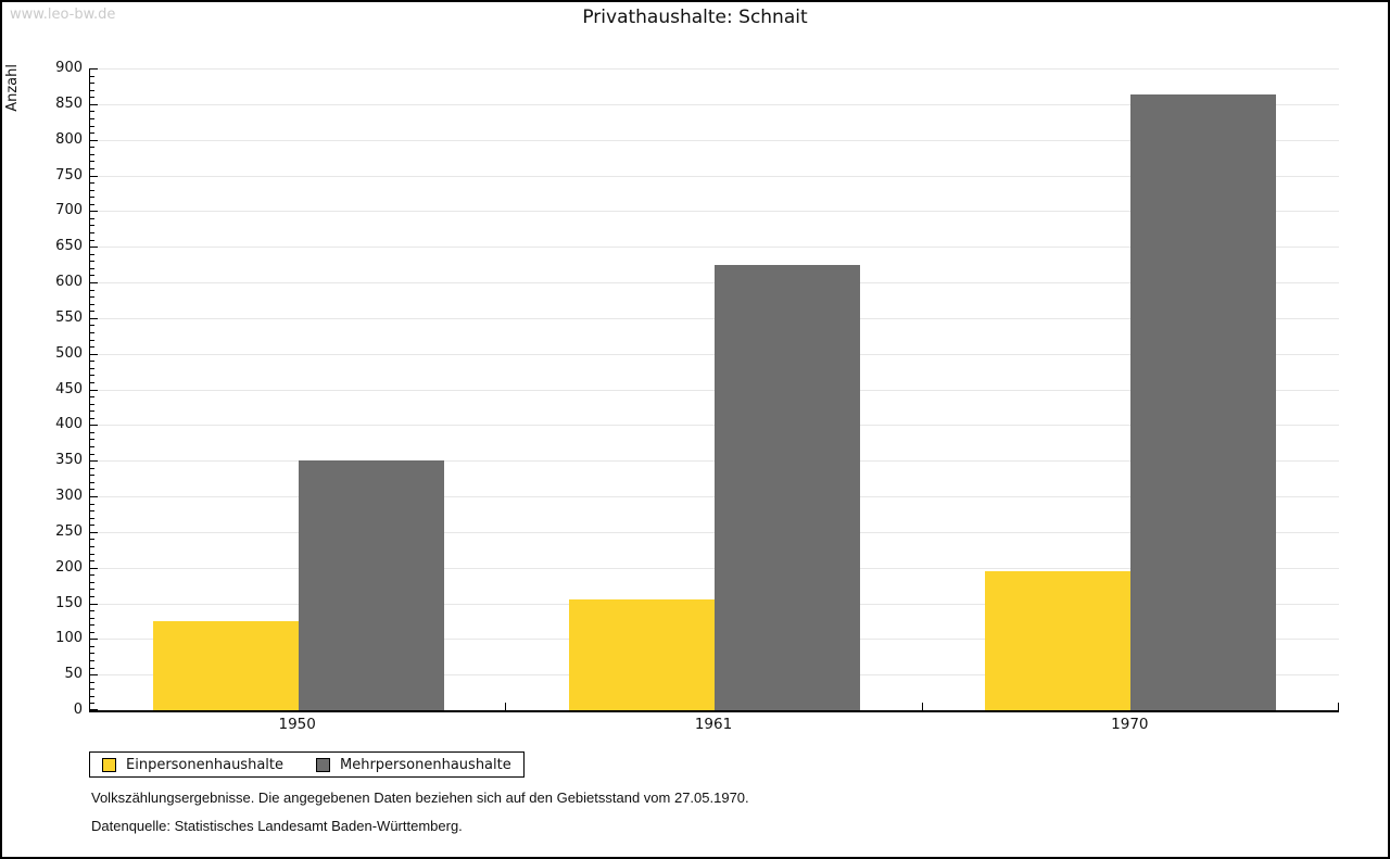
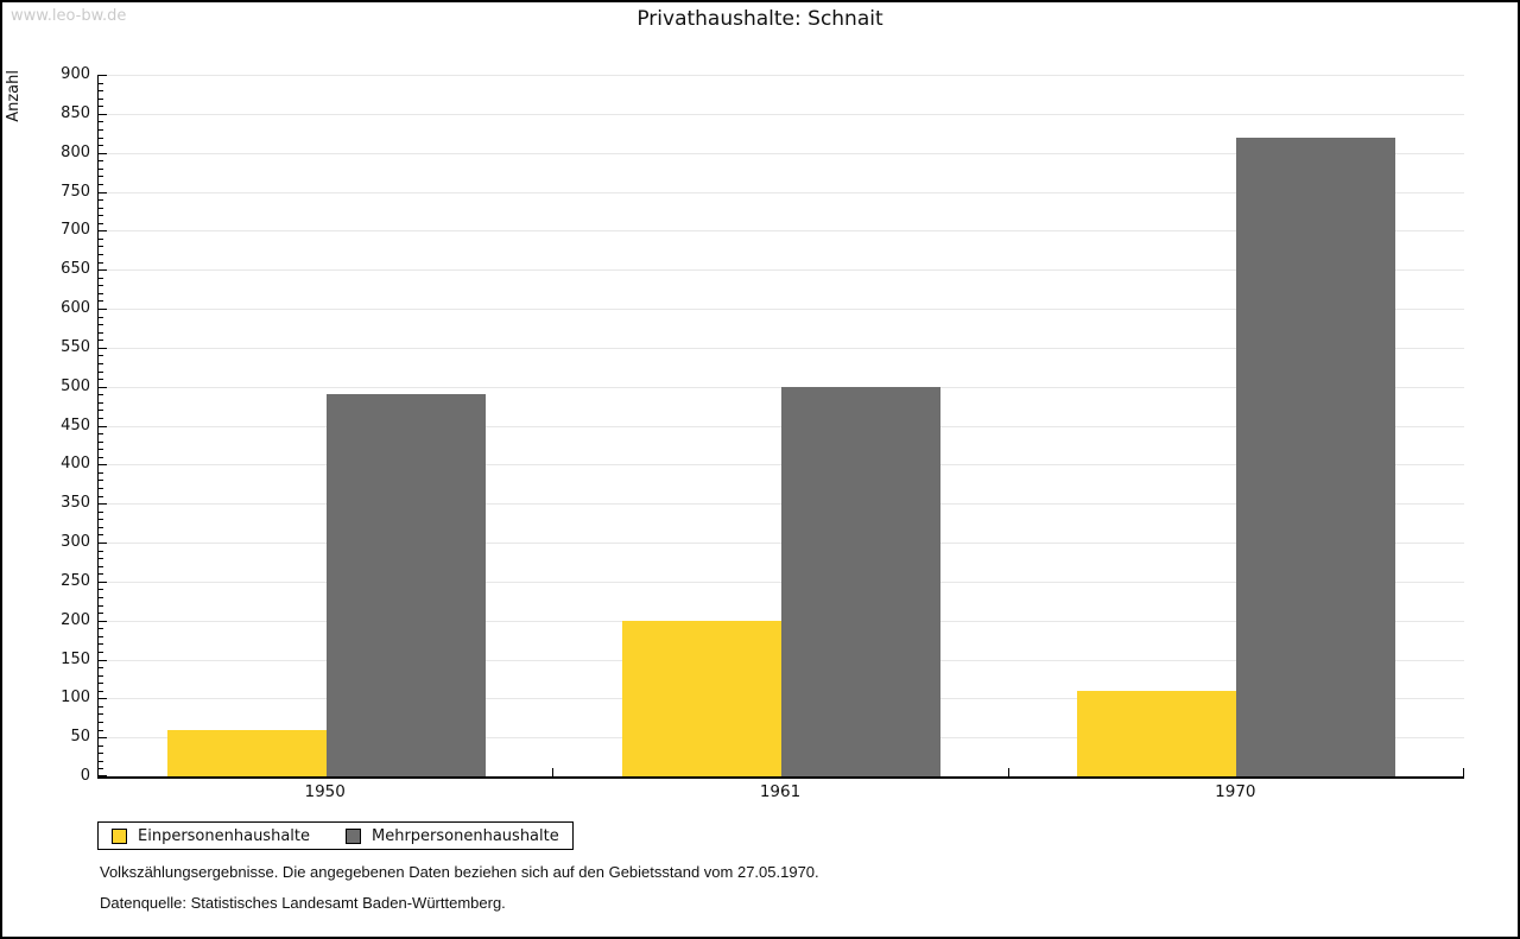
Einpersonenhaushalte/1950: 120 -> 60
Mehrpersonenhaushalte/1950: 350 -> 490
Einpersonenhaushalte/1961: 160 -> 200
Mehrpersonenhaushalte/1961: 620 -> 500
Einpersonenhaushalte/1970: 200 -> 110
Mehrpersonenhaushalte/1970: 860 -> 820
